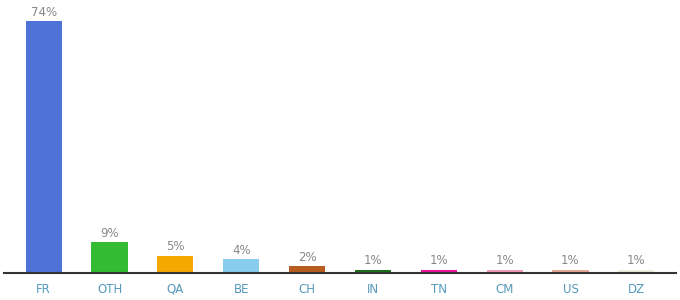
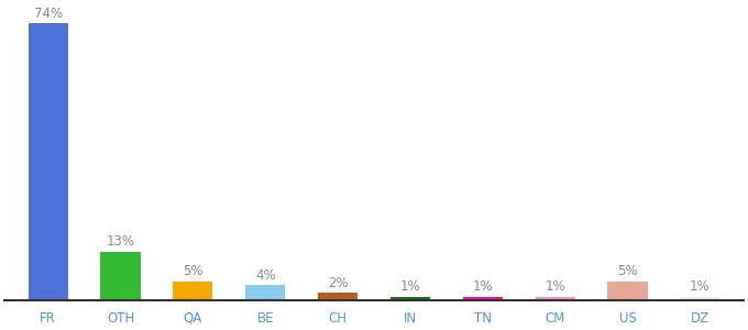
OTH: 9% -> 13%
US: 1% -> 5%
